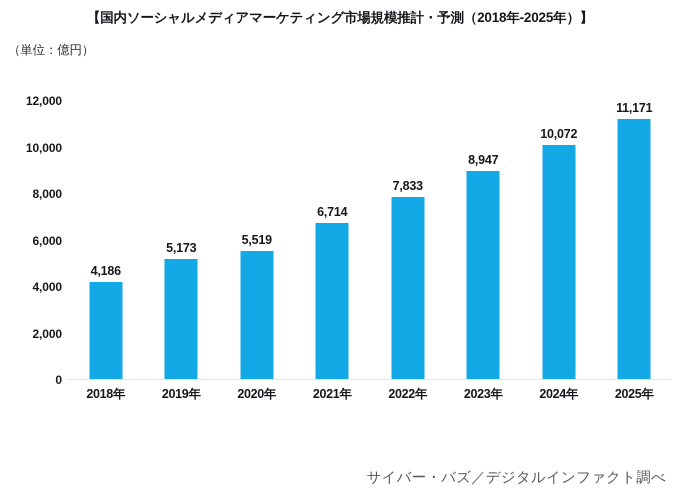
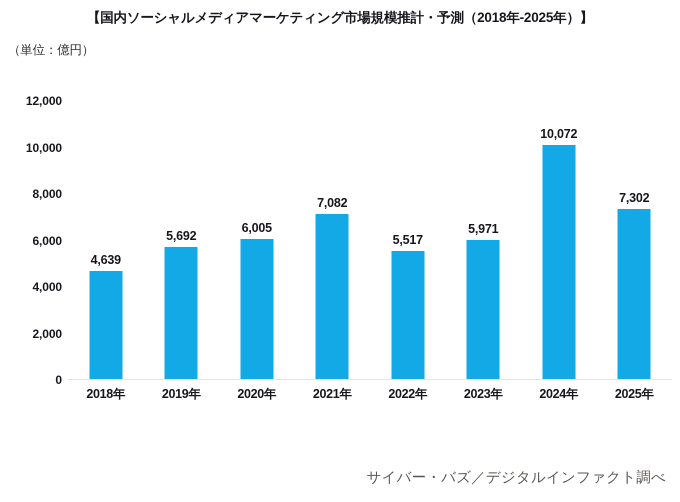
2018年: 4,186 -> 4,639
2019年: 5,173 -> 5,692
2020年: 5,519 -> 6,005
2021年: 6,714 -> 7,082
2022年: 7,833 -> 5,517
2023年: 8,947 -> 5,971
2025年: 11,171 -> 7,302
